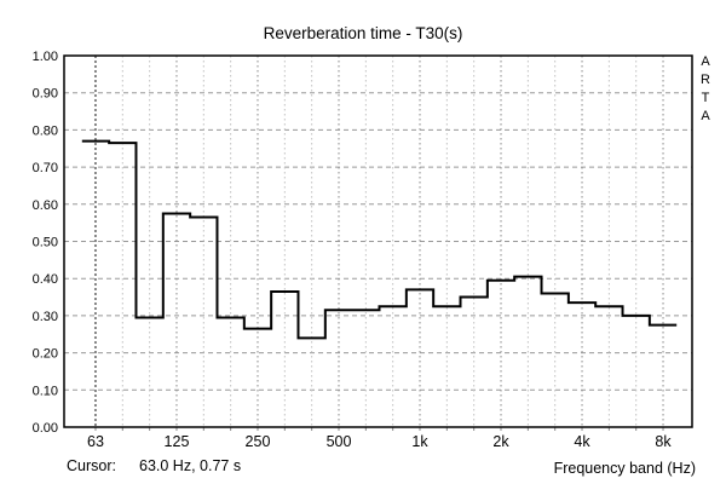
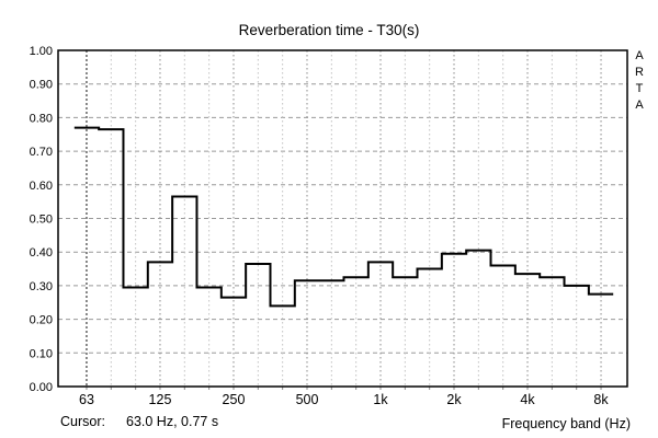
125: 0.57 -> 0.37
